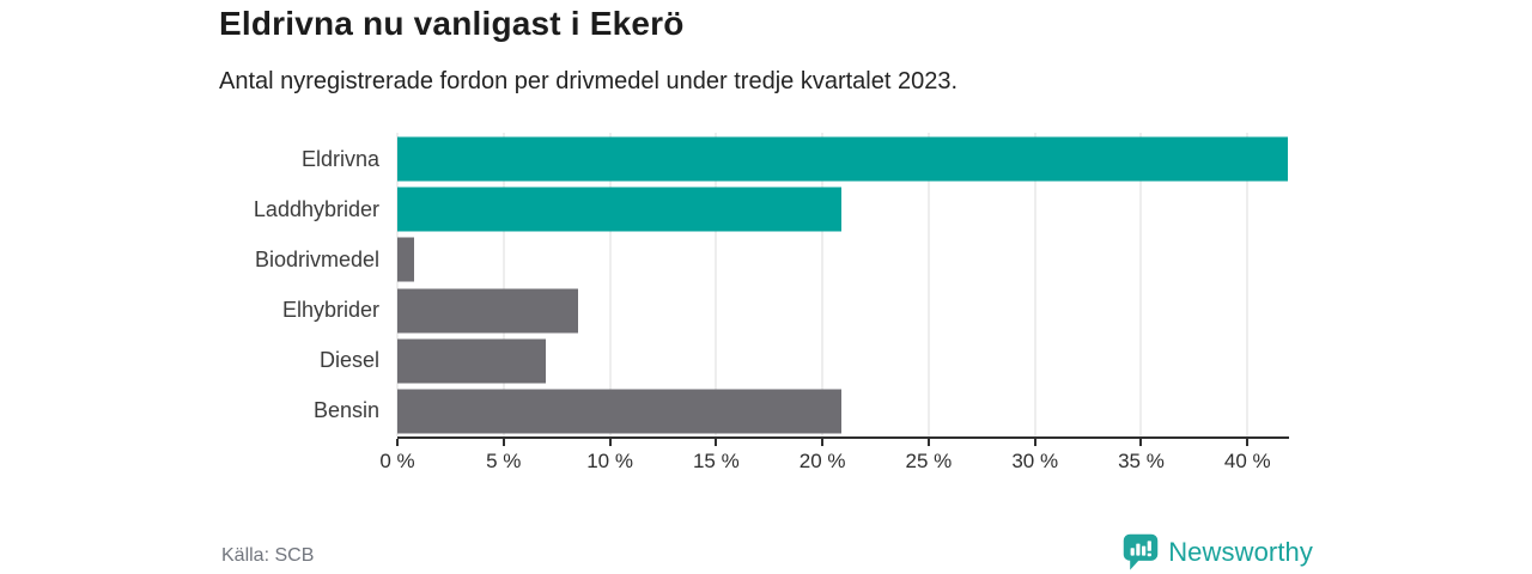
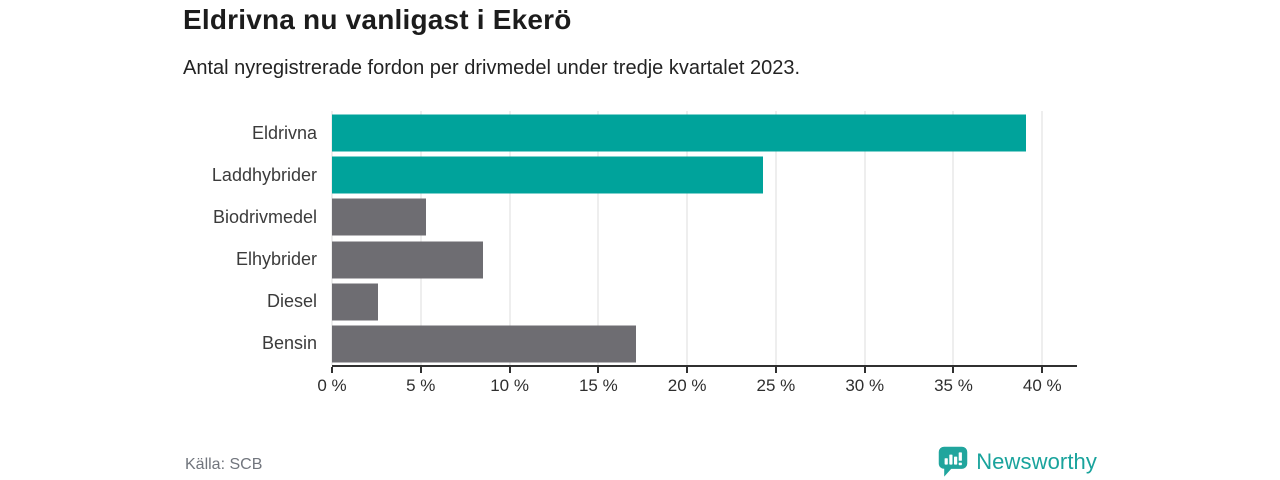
Eldrivna: 41.9% -> 39.1%
Laddhybrider: 20.9% -> 24.3%
Biodrivmedel: 0.8% -> 5.3%
Diesel: 7.0% -> 2.6%
Bensin: 20.9% -> 17.1%
